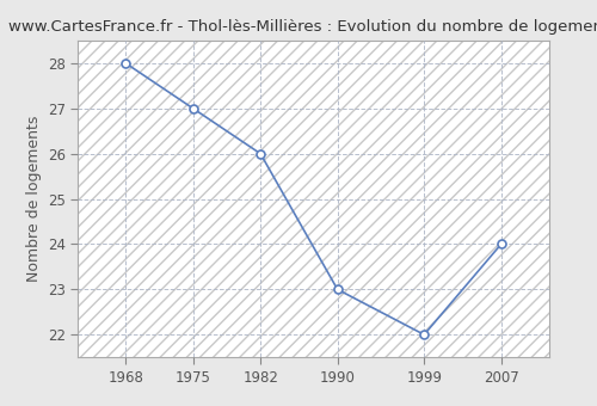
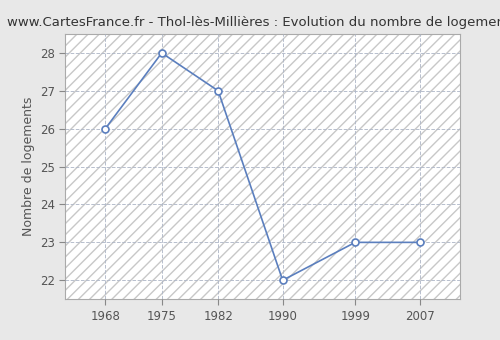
1968: 28 -> 26
1975: 27 -> 28
1982: 26 -> 27
1990: 23 -> 22
1999: 22 -> 23
2007: 24 -> 23
